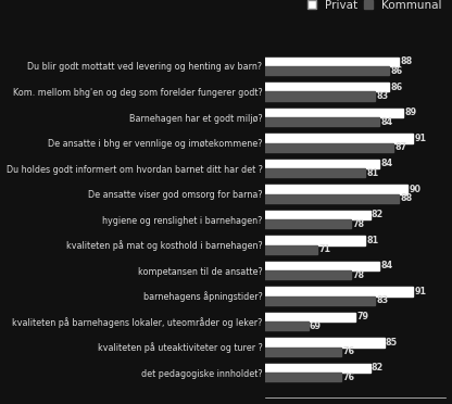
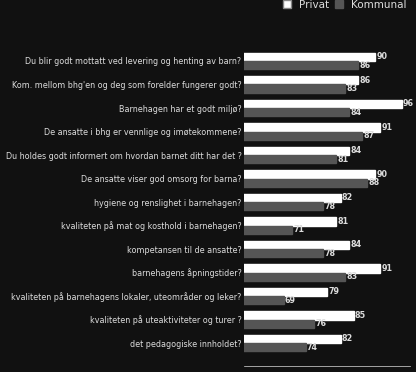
Privat/Du blir godt mottatt ved levering og henting av barn?: 88 -> 90
Privat/Barnehagen har et godt miljø?: 89 -> 96
Kommunal/det pedagogiske innholdet?: 76 -> 74
